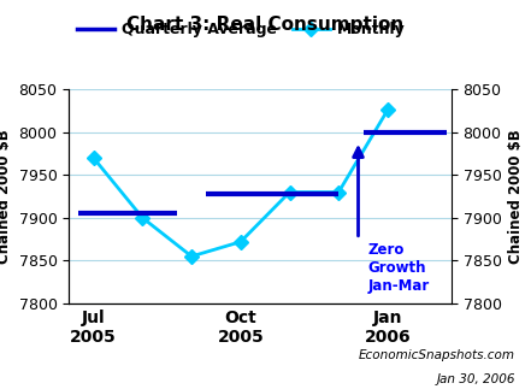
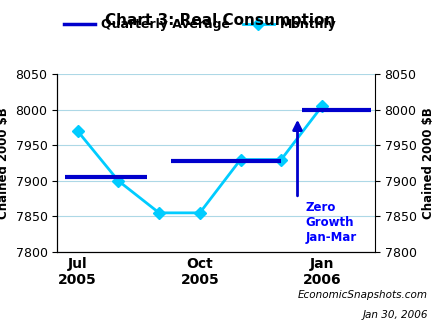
Oct 2005: 7872 -> 7855
Jan 2006: 8026 -> 8005
